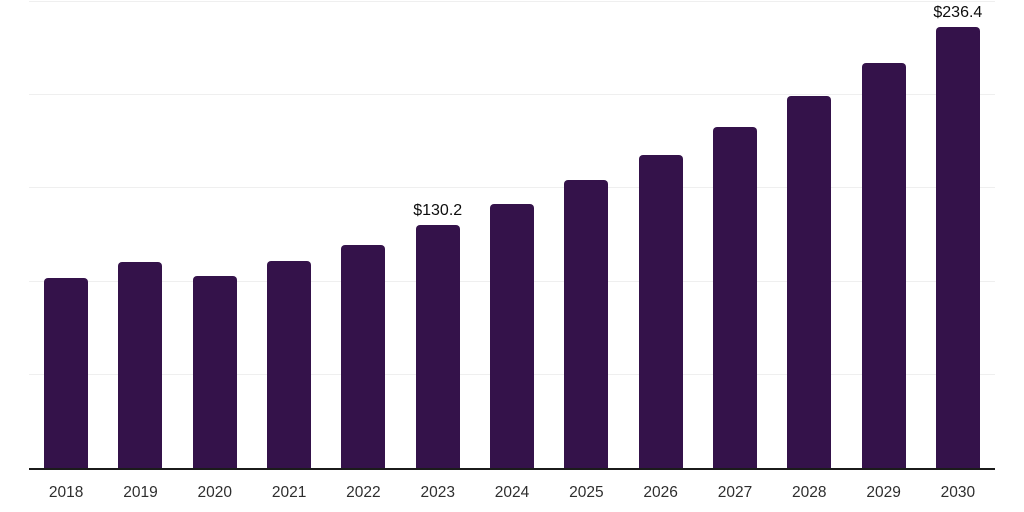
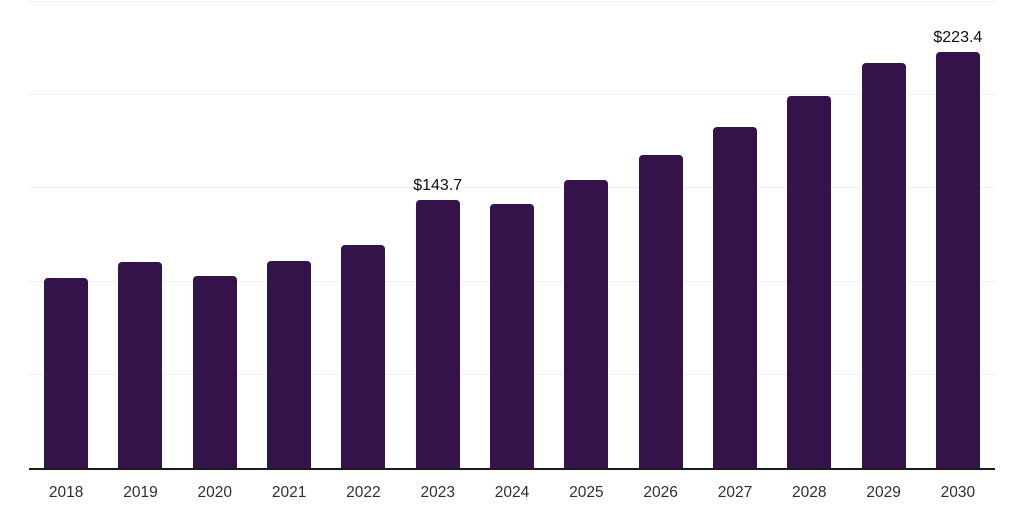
2023: $130.2 -> $143.7
2030: $236.4 -> $223.4
